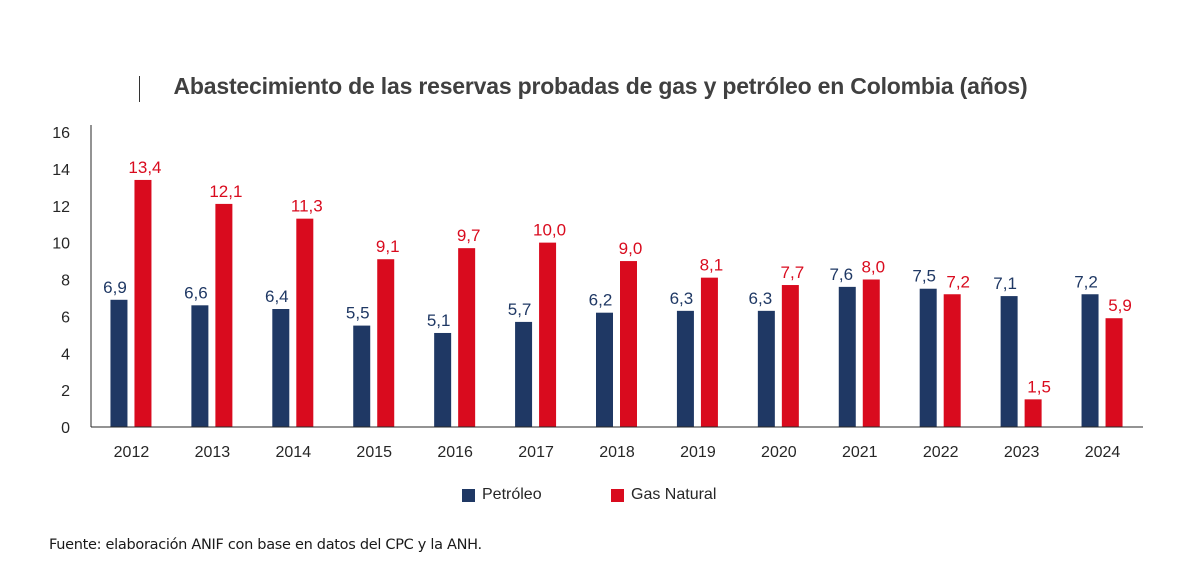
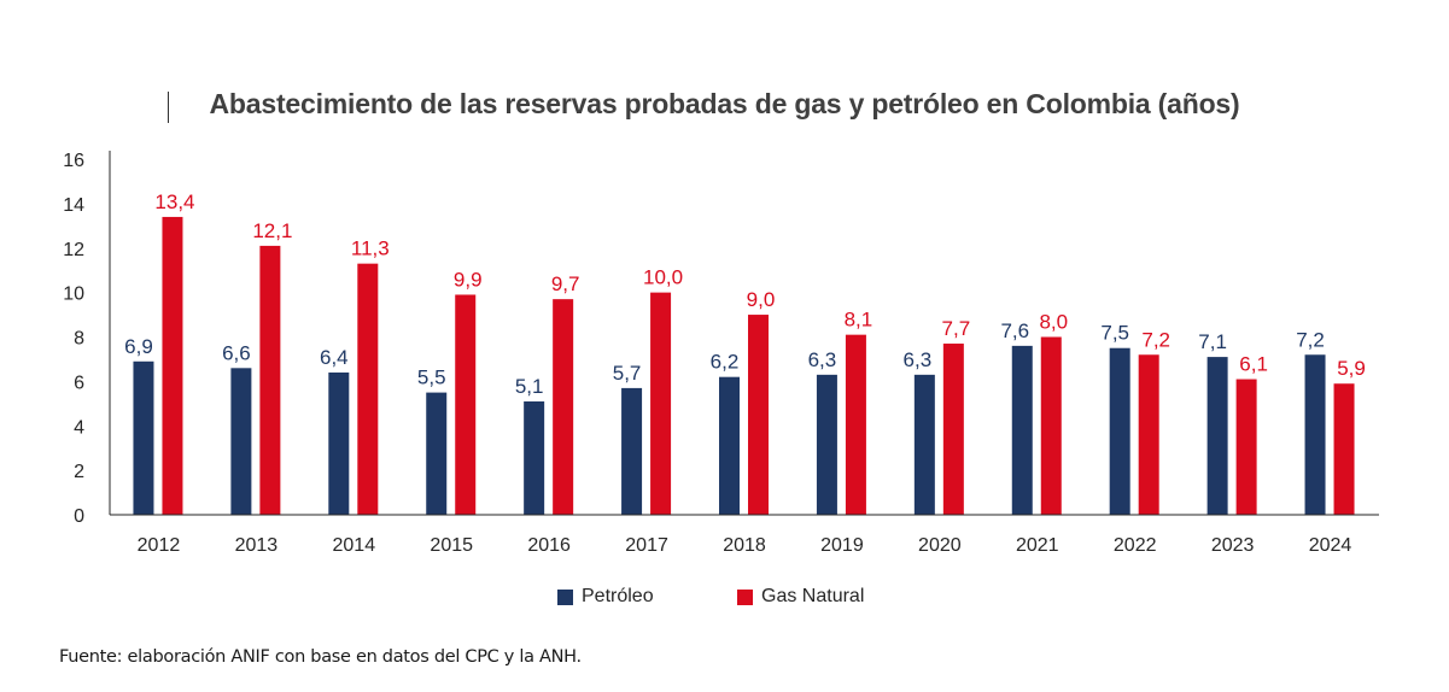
Gas Natural/2015: 9,1 -> 9,9
Gas Natural/2023: 1,5 -> 6,1
